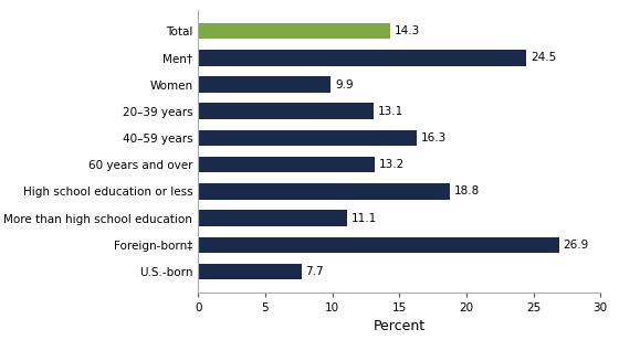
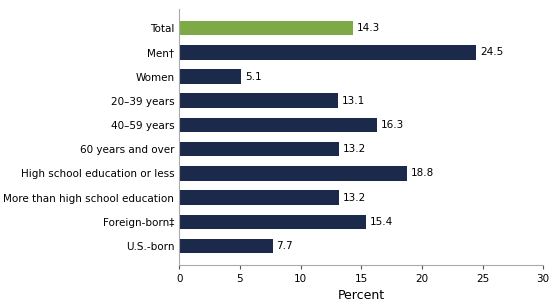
Women: 9.9 -> 5.1
More than high school education: 11.1 -> 13.2
Foreign-born‡: 26.9 -> 15.4
